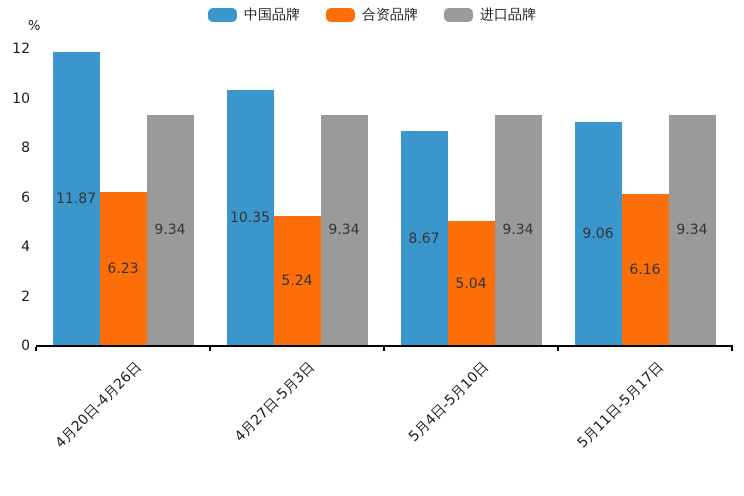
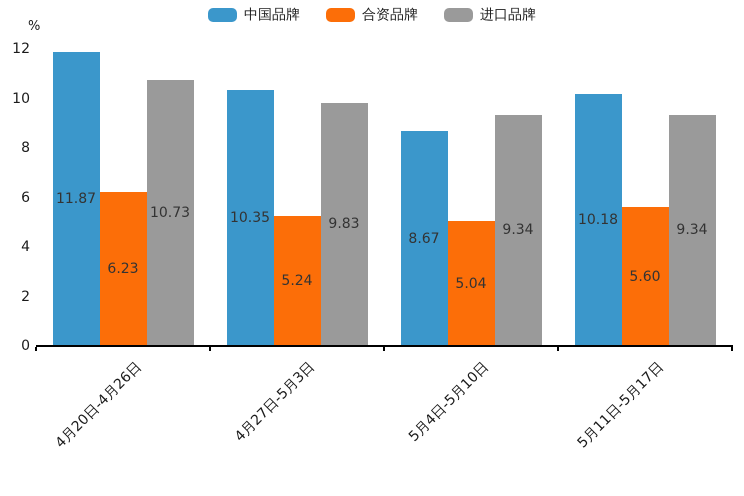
进口品牌/4月20日-4月26日: 9.34 -> 10.73
进口品牌/4月27日-5月3日: 9.34 -> 9.83
中国品牌/5月11日-5月17日: 9.06 -> 10.18
合资品牌/5月11日-5月17日: 6.16 -> 5.60
